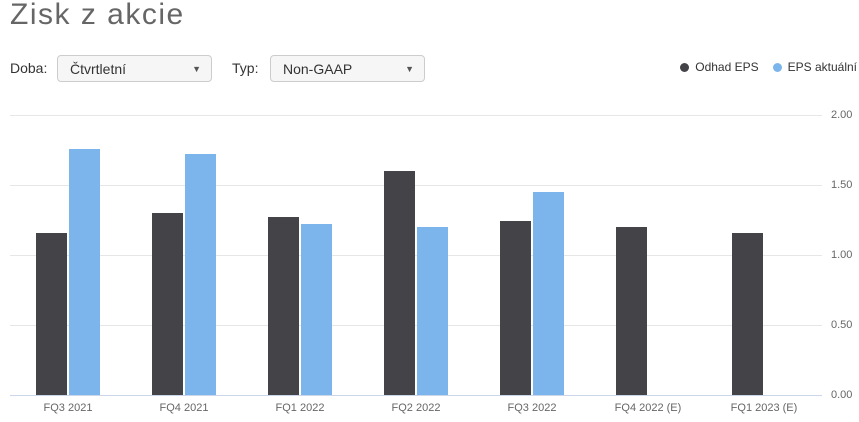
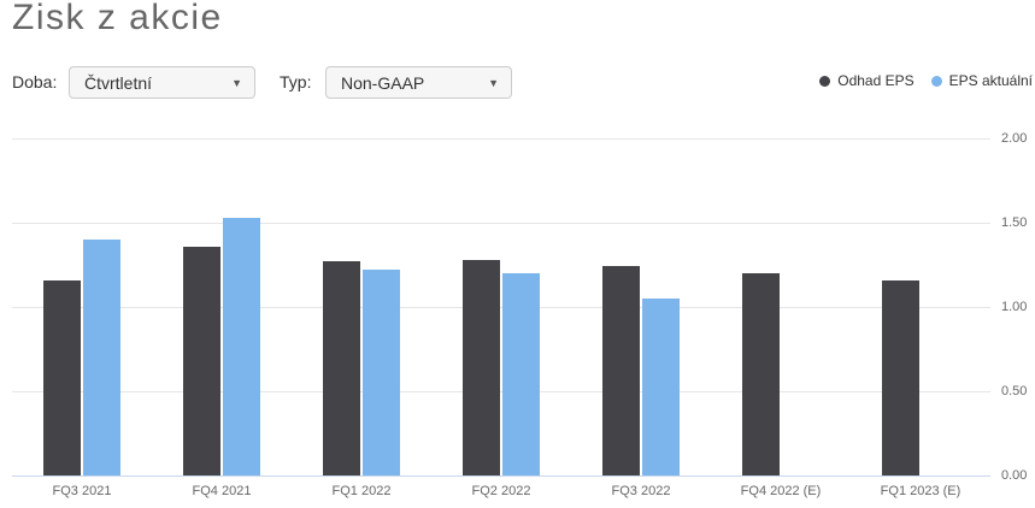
EPS aktuální/FQ3 2021: 1.76 -> 1.40
Odhad EPS/FQ4 2021: 1.30 -> 1.36
EPS aktuální/FQ4 2021: 1.72 -> 1.53
Odhad EPS/FQ2 2022: 1.60 -> 1.28
EPS aktuální/FQ3 2022: 1.45 -> 1.05
